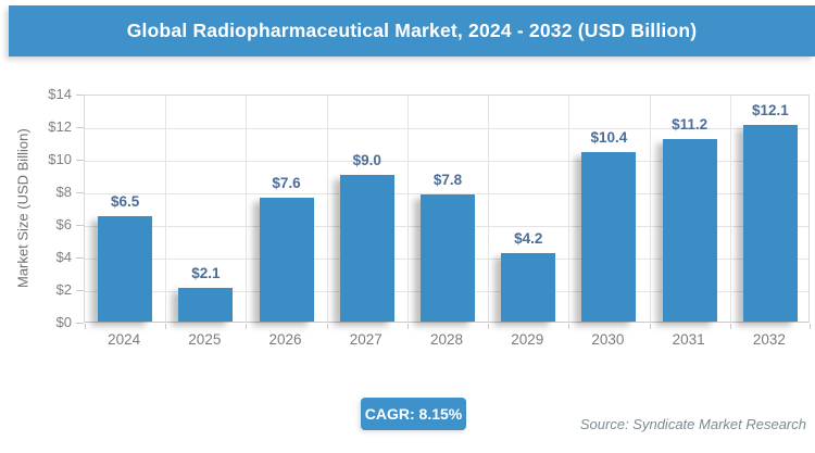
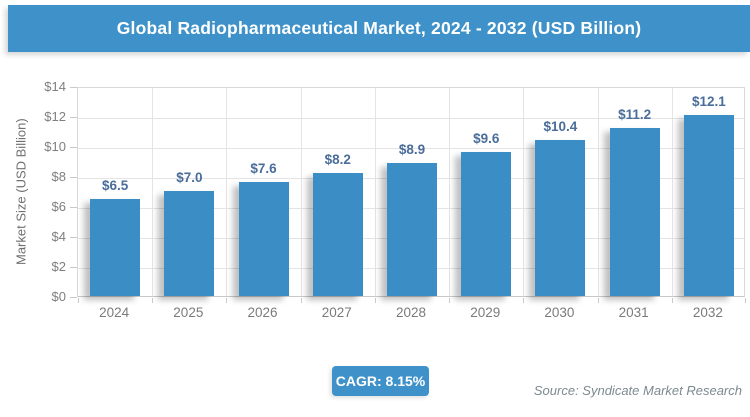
2025: $2.1 -> $7.0
2027: $9.0 -> $8.2
2028: $7.8 -> $8.9
2029: $4.2 -> $9.6
